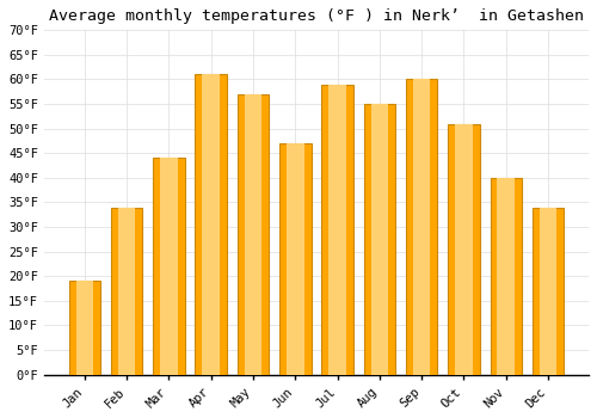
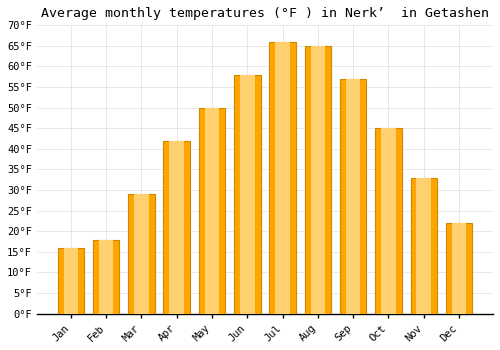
Jan: 19°F -> 16°F
Feb: 34°F -> 18°F
Mar: 44°F -> 29°F
Apr: 61°F -> 42°F
May: 57°F -> 50°F
Jun: 47°F -> 58°F
Jul: 59°F -> 66°F
Aug: 55°F -> 65°F
Sep: 60°F -> 57°F
Oct: 51°F -> 45°F
Nov: 40°F -> 33°F
Dec: 34°F -> 22°F
